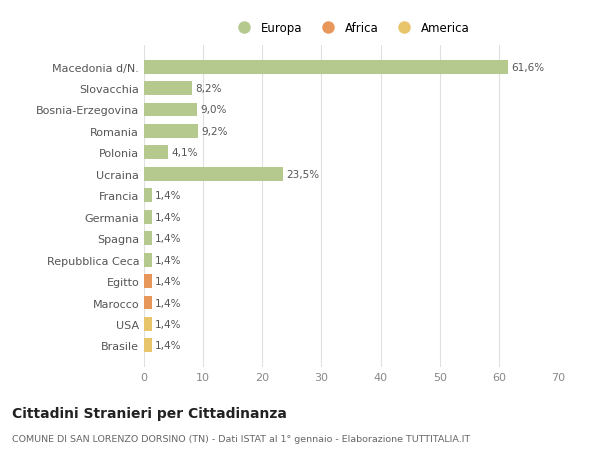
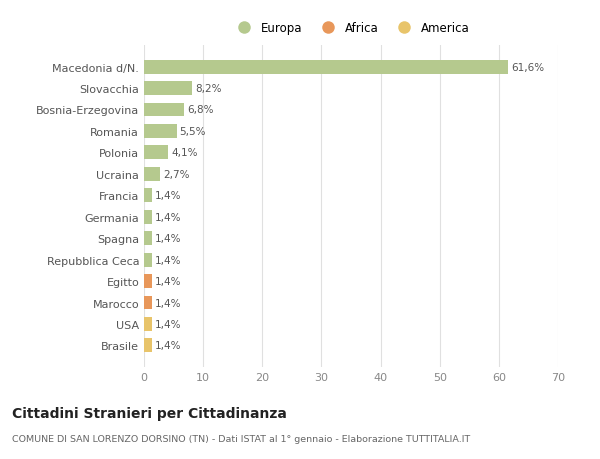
Bosnia-Erzegovina: 9,0% -> 6,8%
Romania: 9,2% -> 5,5%
Ucraina: 23,5% -> 2,7%
